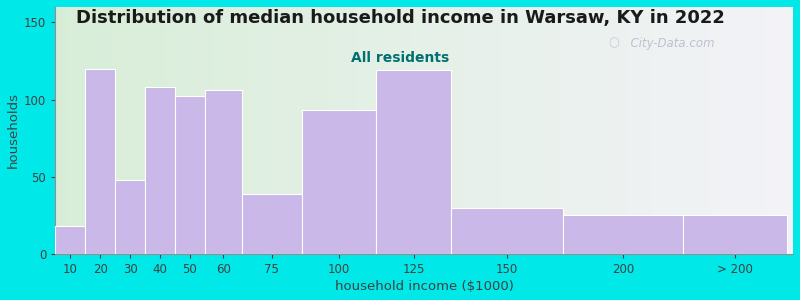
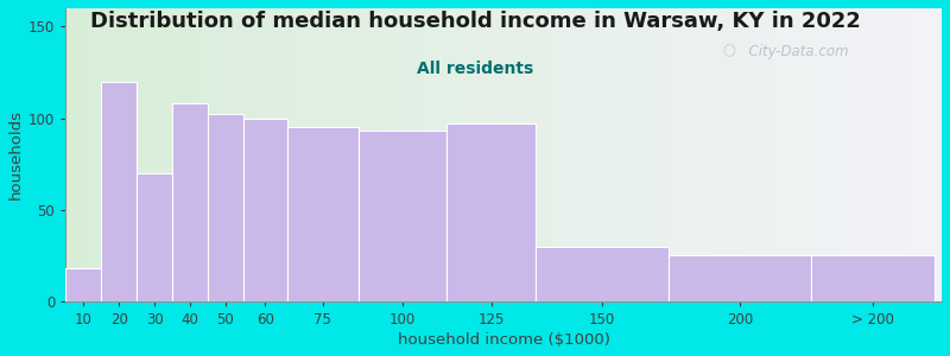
30: 48 -> 70
60: 106 -> 100
75: 39 -> 95
125: 119 -> 97
